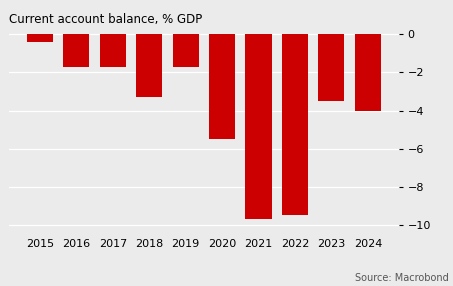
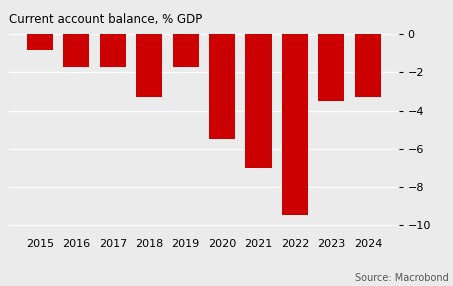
2015: -0.4 -> -0.8
2021: -9.7 -> -7.0
2024: -4.0 -> -3.3
